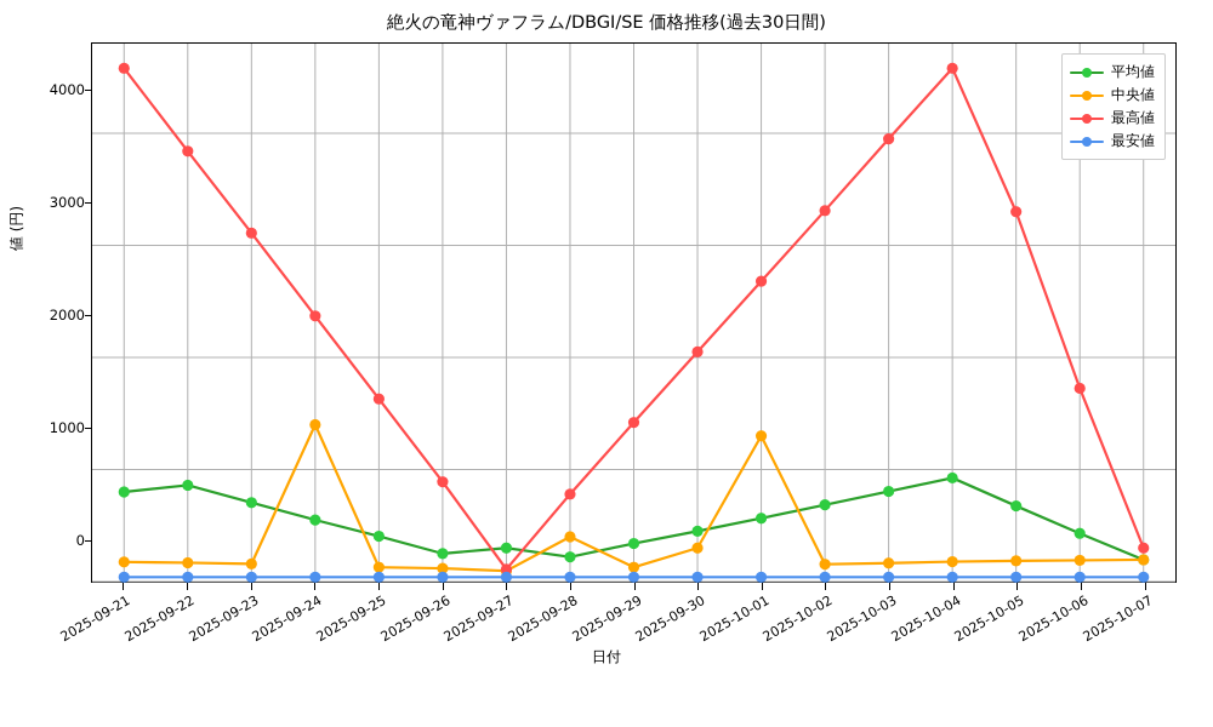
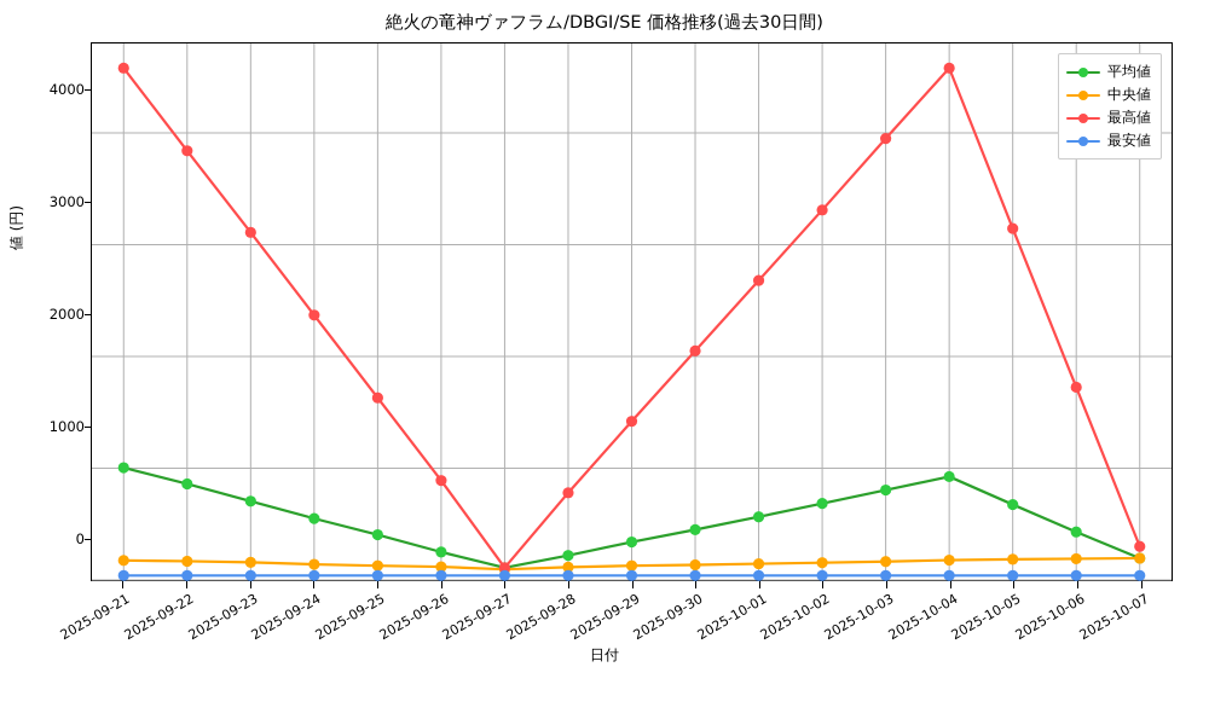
平均値/2025-09-21: 800 -> 1000
中央値/2025-09-24: 1400 -> 100
平均値/2025-09-27: 300 -> 100
中央値/2025-09-28: 400 -> 100
中央値/2025-09-30: 300 -> 100
中央値/2025-10-01: 1300 -> 100
最高値/2025-10-05: 3300 -> 3100
